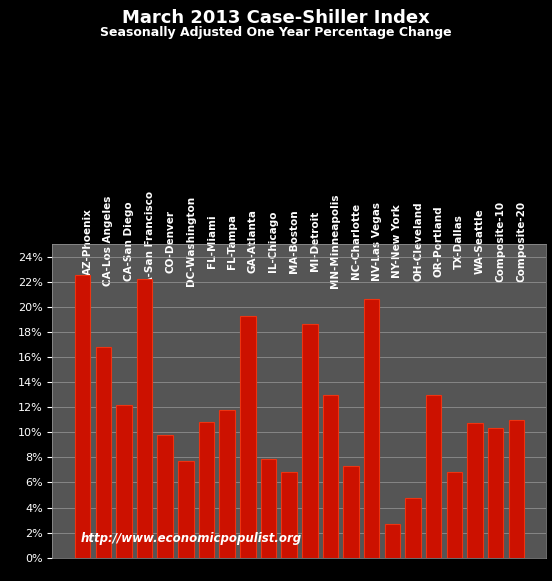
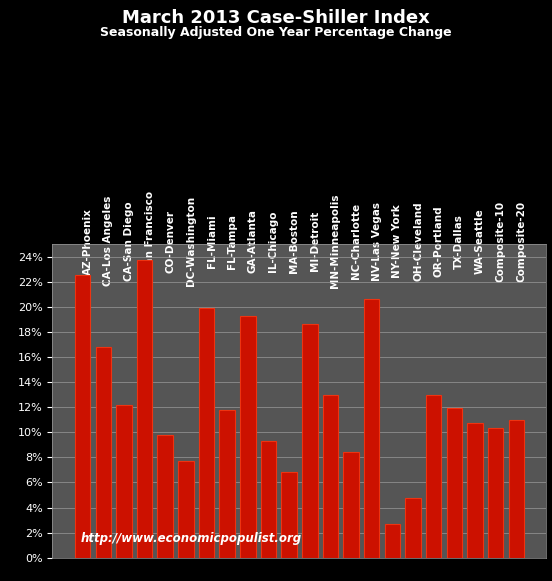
CA-San Francisco: 22.2% -> 23.7%
FL-Miami: 10.8% -> 19.9%
IL-Chicago: 7.9% -> 9.3%
NC-Charlotte: 7.3% -> 8.4%
TX-Dallas: 6.8% -> 11.9%
